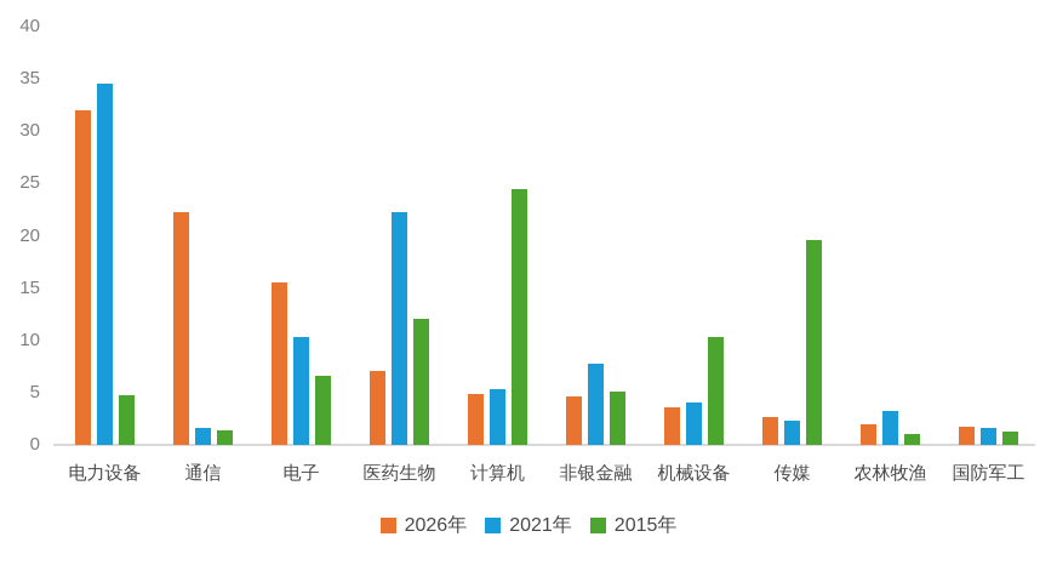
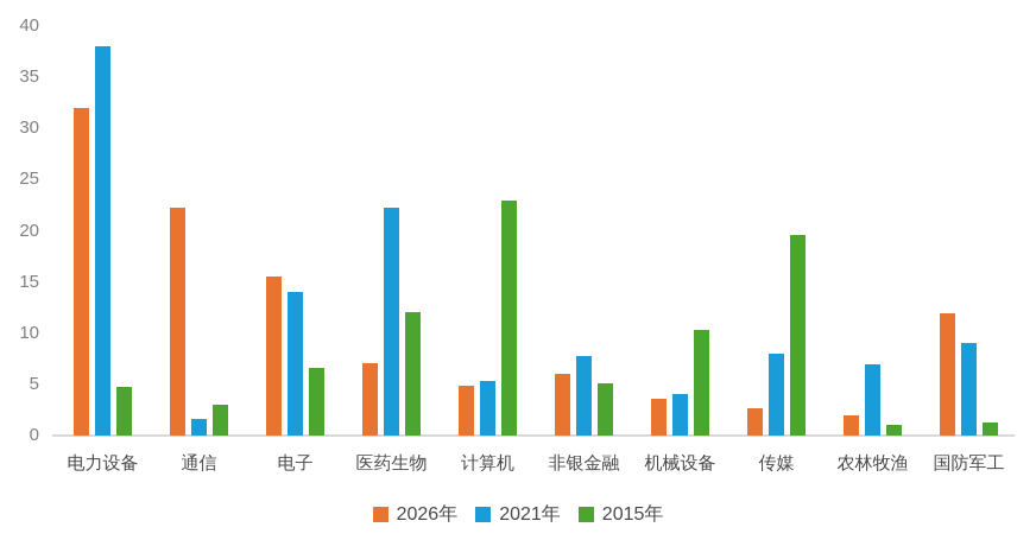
2021年/电力设备: 34 -> 38
2015年/通信: 1 -> 3
2021年/电子: 10 -> 14
2015年/计算机: 24 -> 23
2026年/非银金融: 5 -> 6
2021年/传媒: 2 -> 8
2021年/农林牧渔: 3 -> 7
2026年/国防军工: 2 -> 12
2021年/国防军工: 2 -> 9
